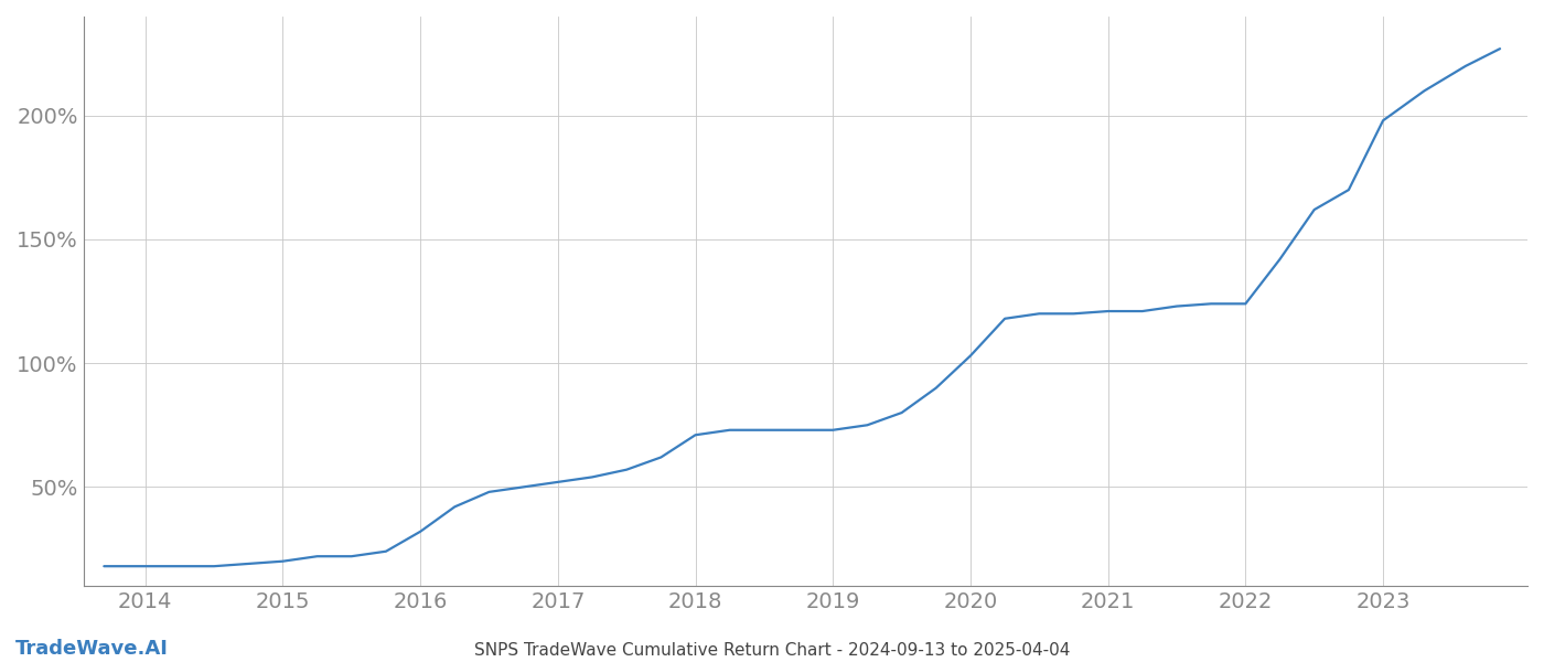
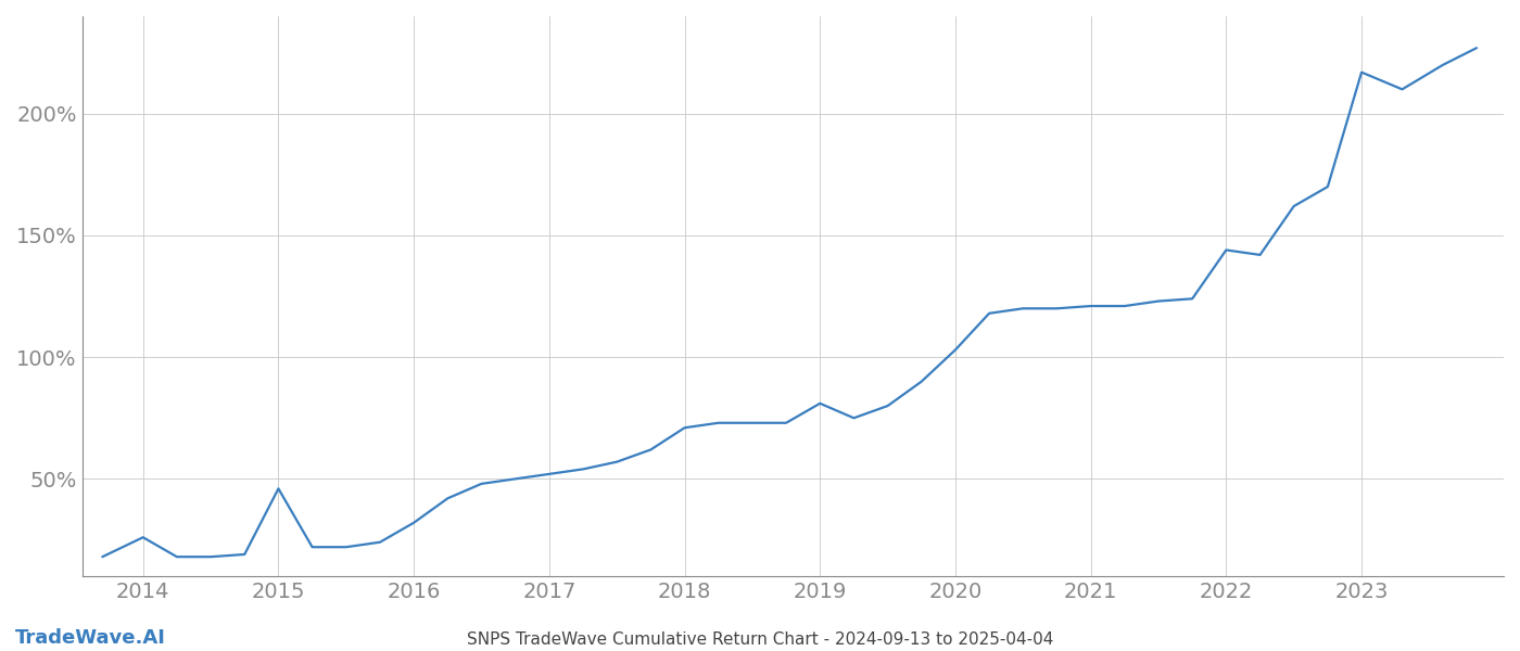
2014: 18% -> 26%
2015: 20% -> 46%
2019: 73% -> 81%
2022: 124% -> 144%
2023: 198% -> 217%
